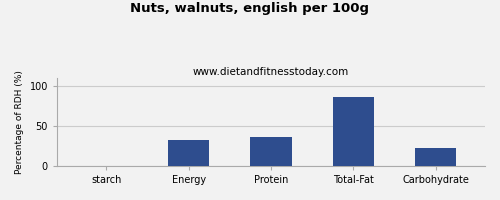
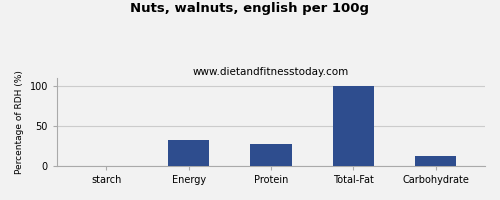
Protein: 36 -> 27
Total-Fat: 86 -> 100
Carbohydrate: 22 -> 12
